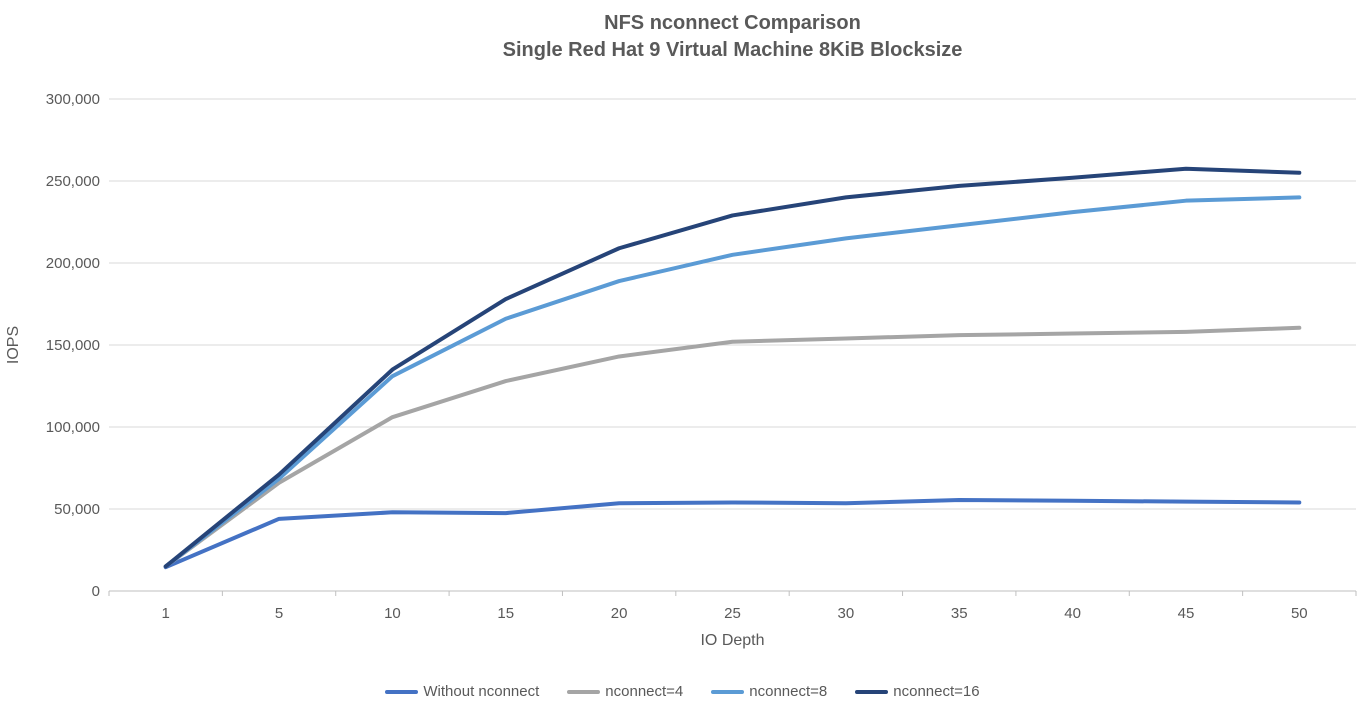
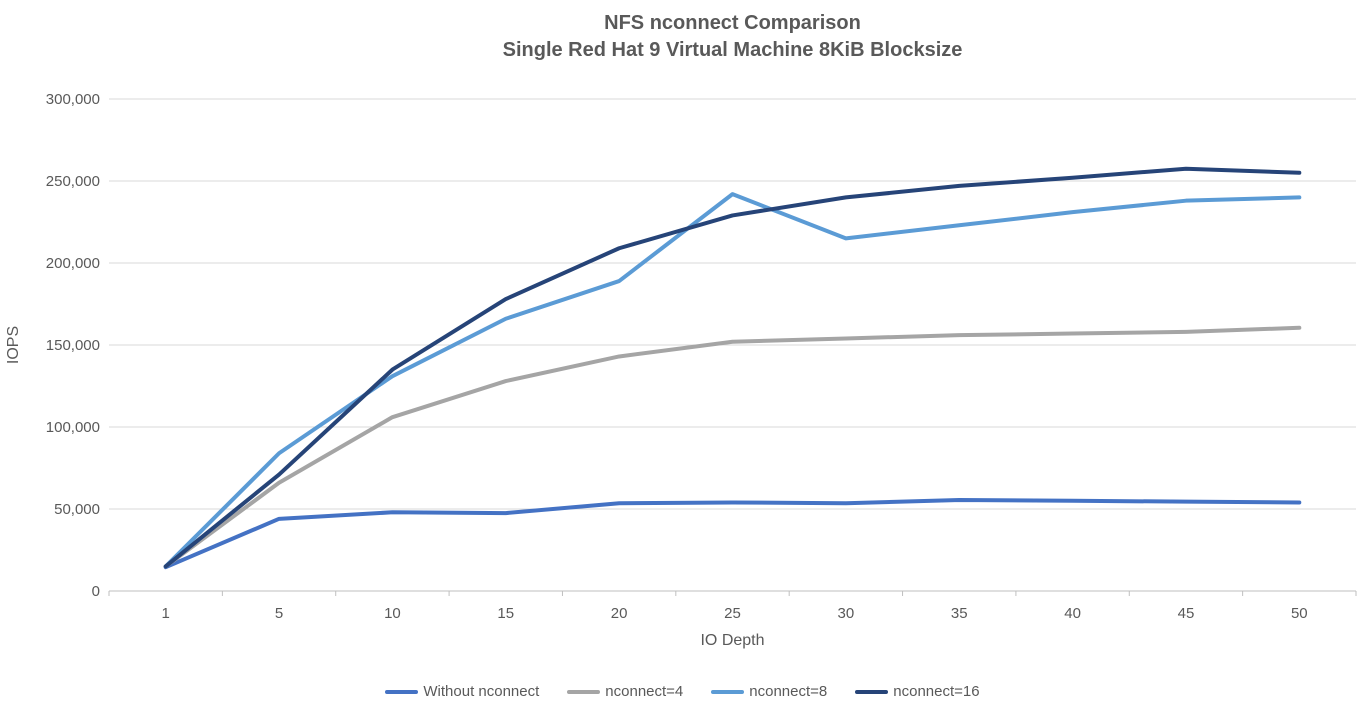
nconnect=8/5: 68000 -> 84000
nconnect=8/25: 205000 -> 242000
